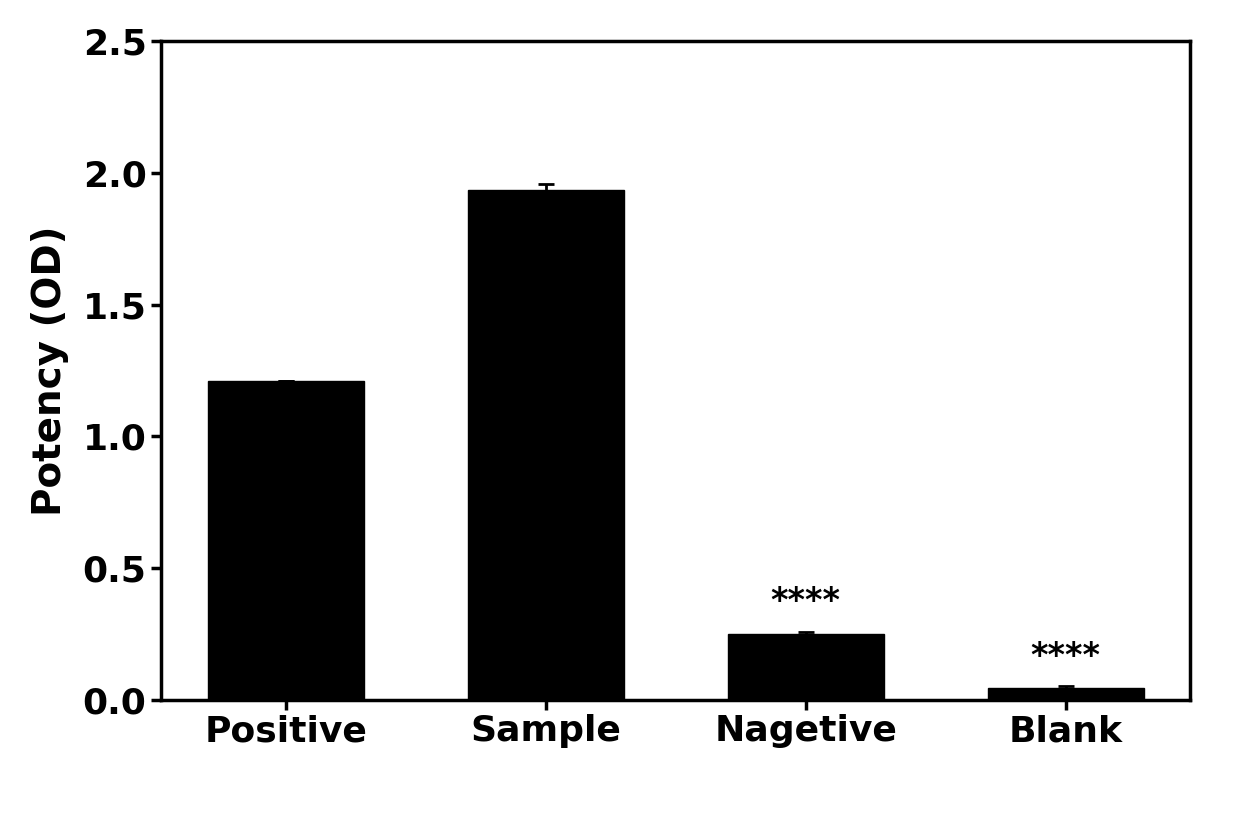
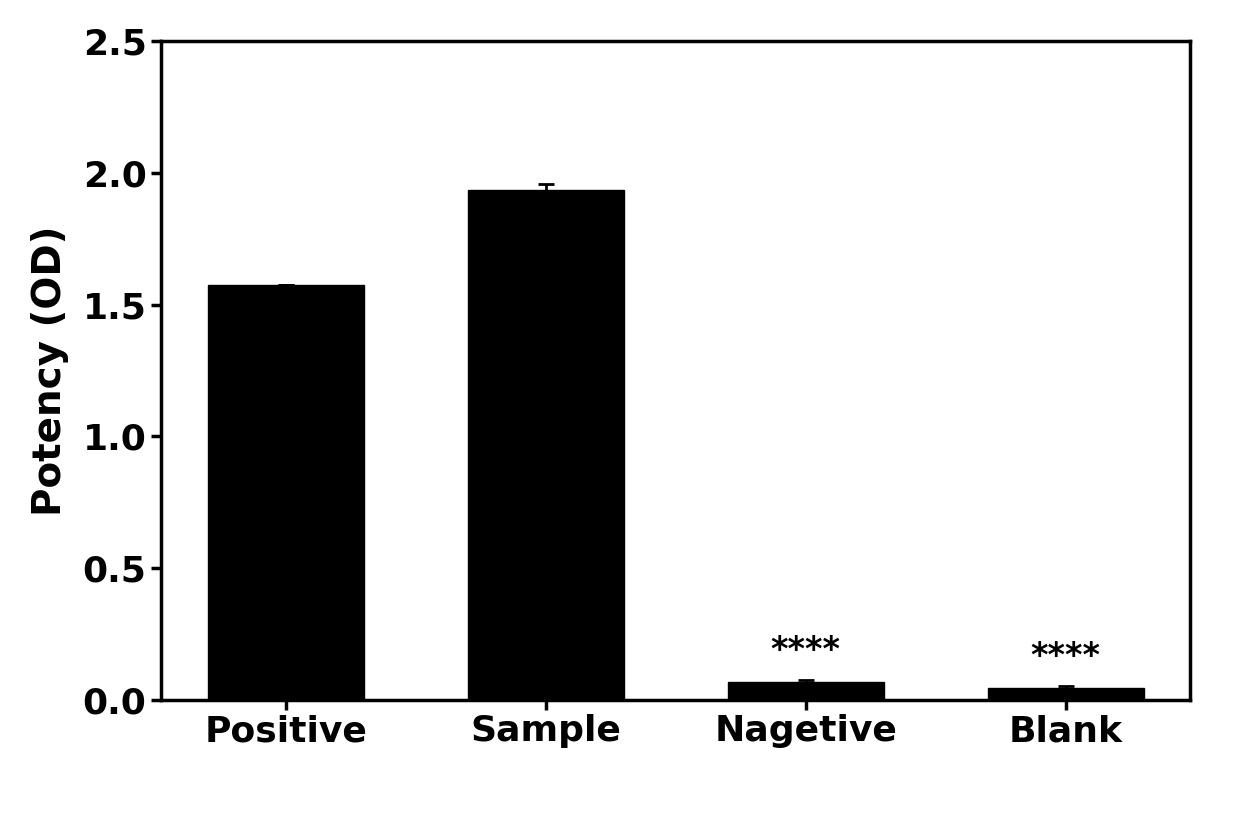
Positive: 1.210 -> 1.575
Nagetive: 0.250 -> 0.065
